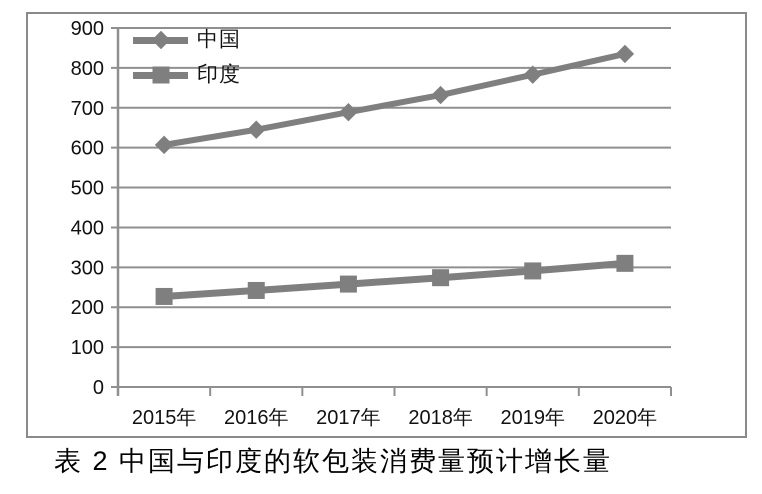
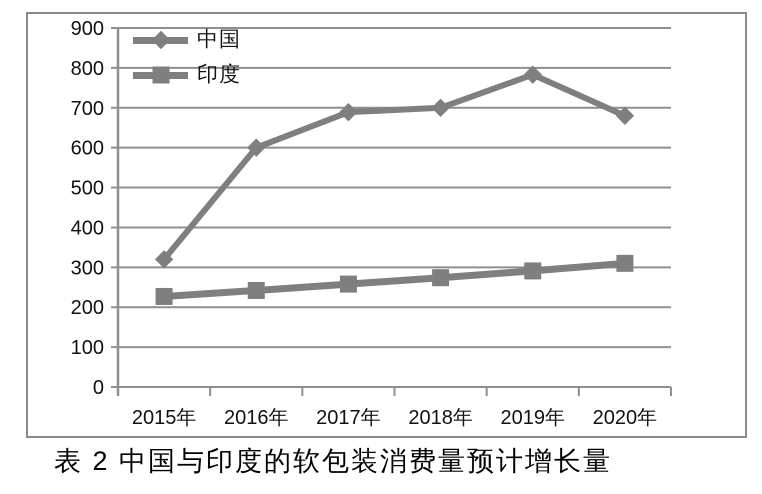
中国/2015年: 610 -> 320
中国/2016年: 640 -> 600
中国/2018年: 730 -> 700
中国/2020年: 840 -> 680
